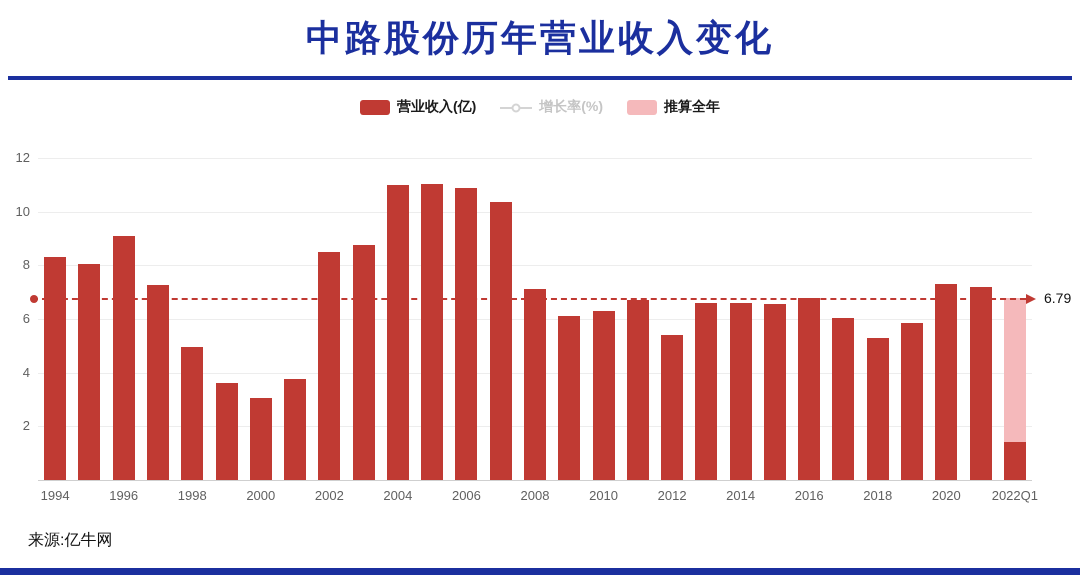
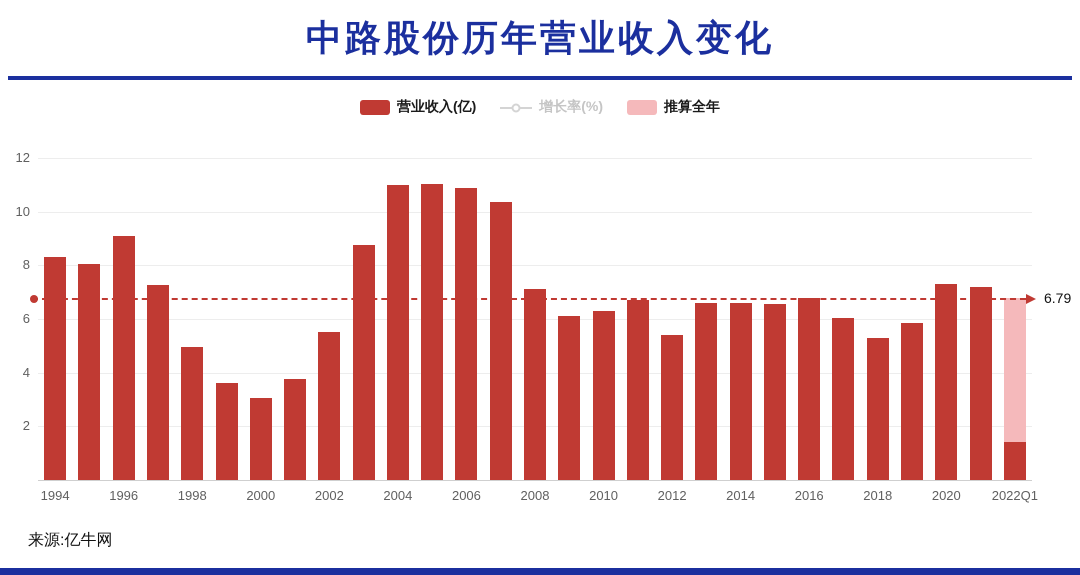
2002: 8.5 -> 5.5
